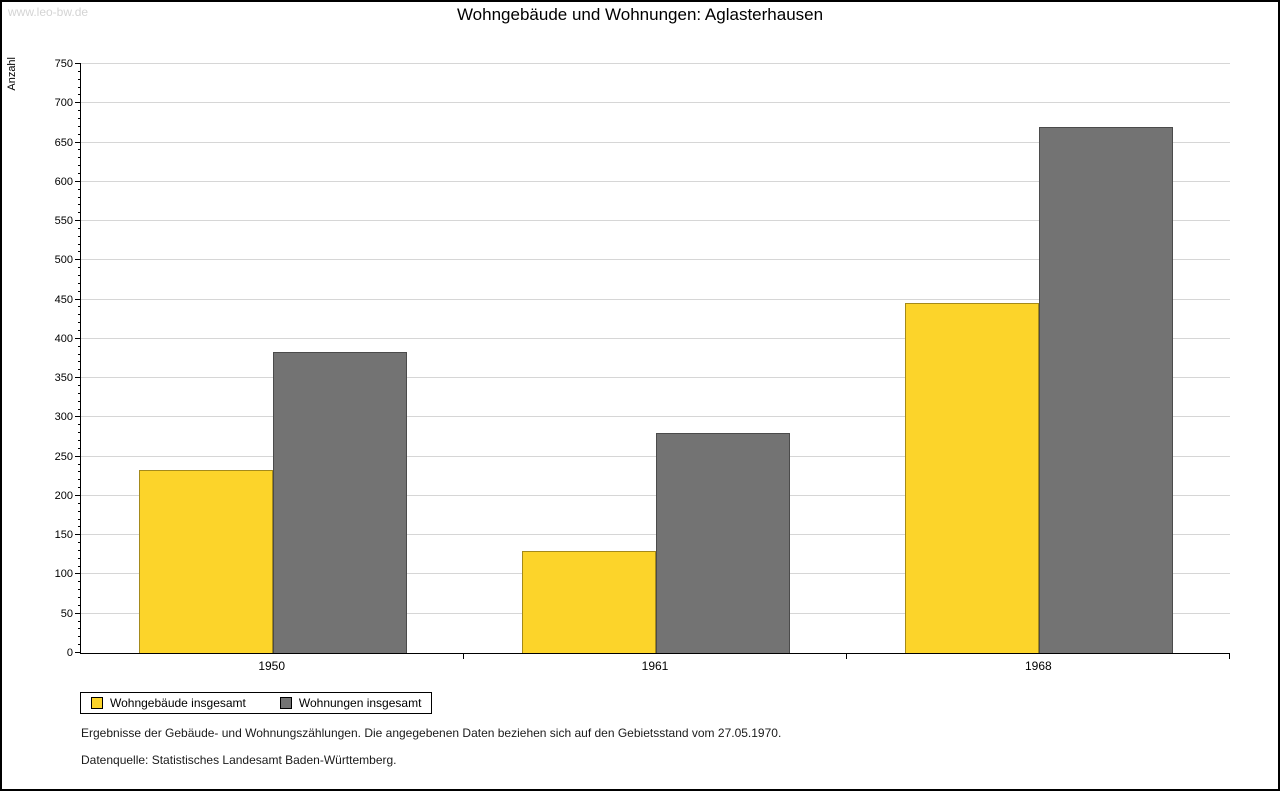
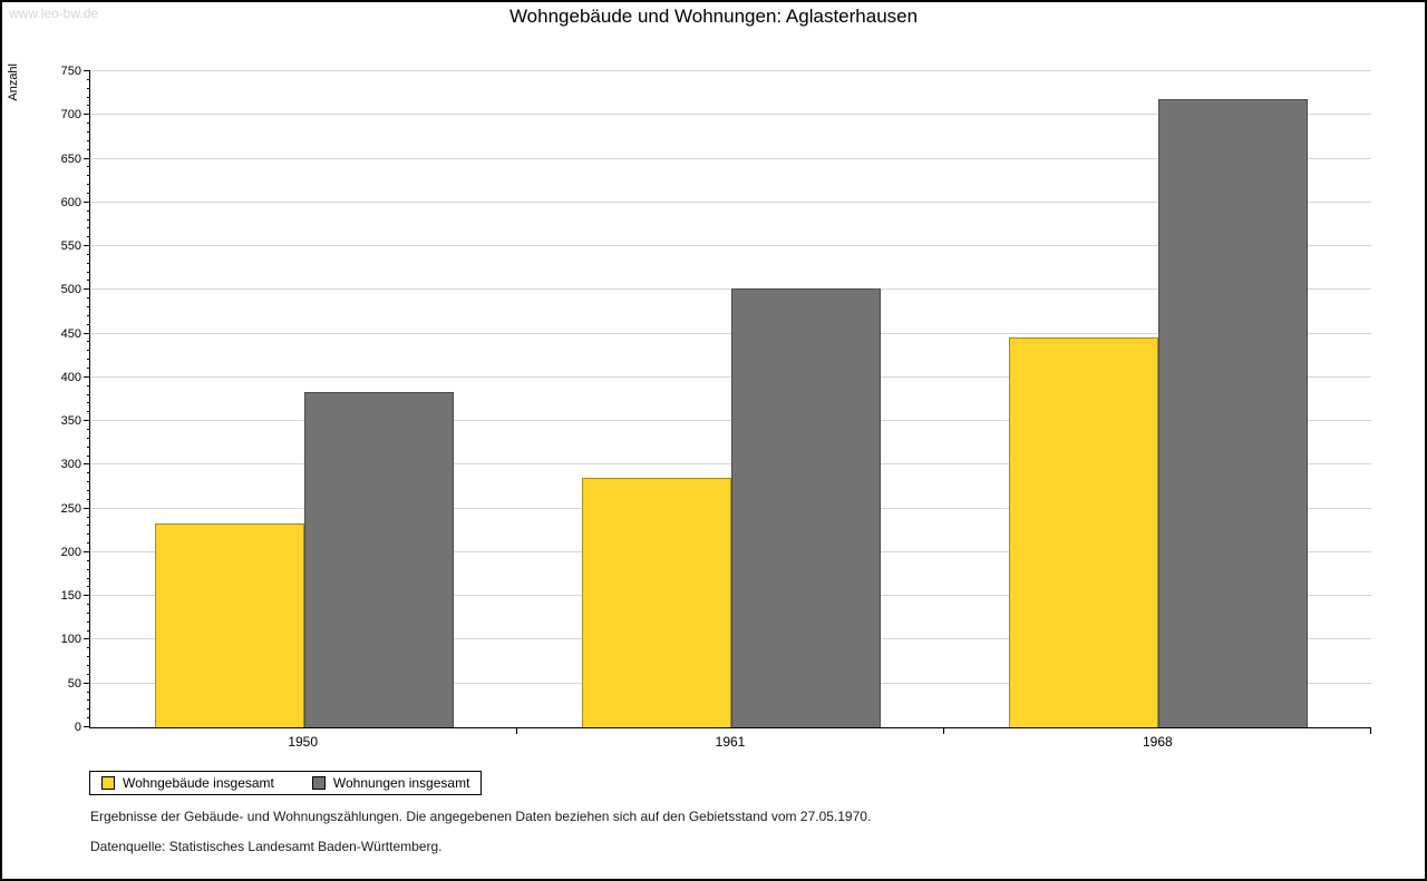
Wohngebäude insgesamt/1961: 130 -> 280
Wohnungen insgesamt/1961: 280 -> 500
Wohnungen insgesamt/1968: 670 -> 720
